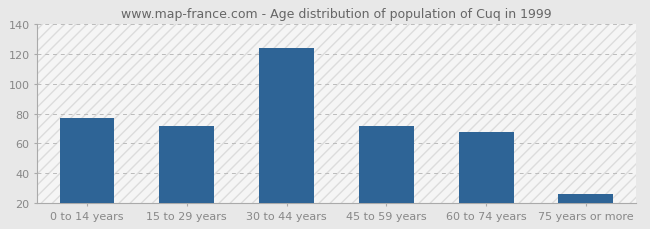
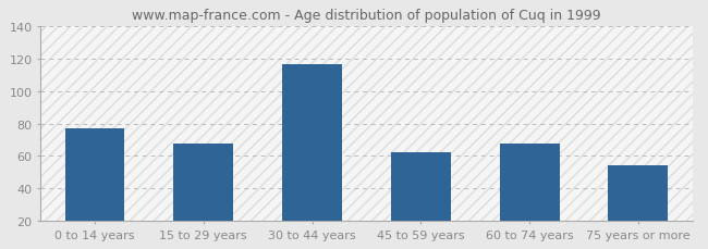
15 to 29 years: 72 -> 68
30 to 44 years: 124 -> 117
45 to 59 years: 72 -> 62
75 years or more: 26 -> 54
